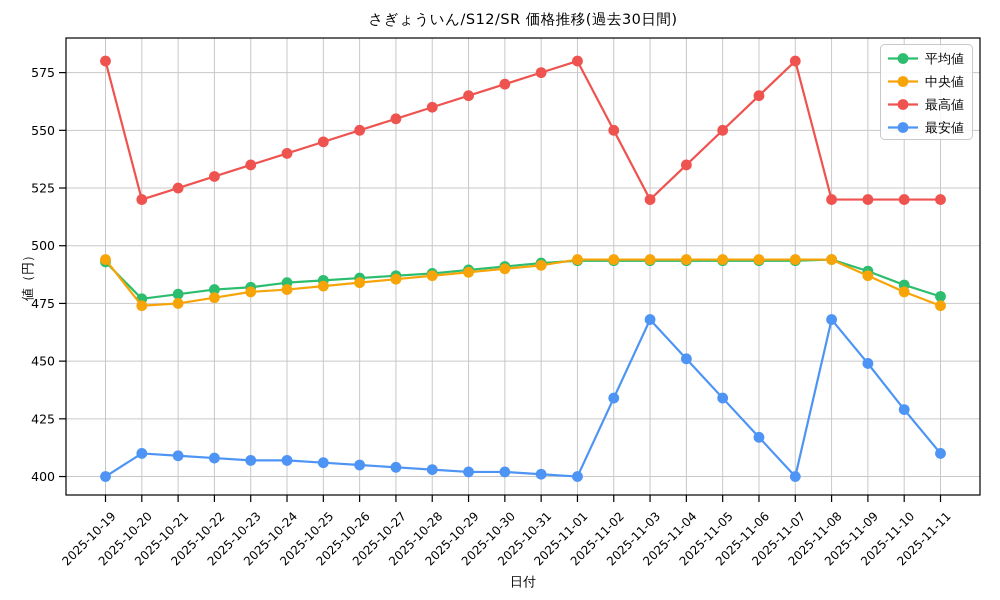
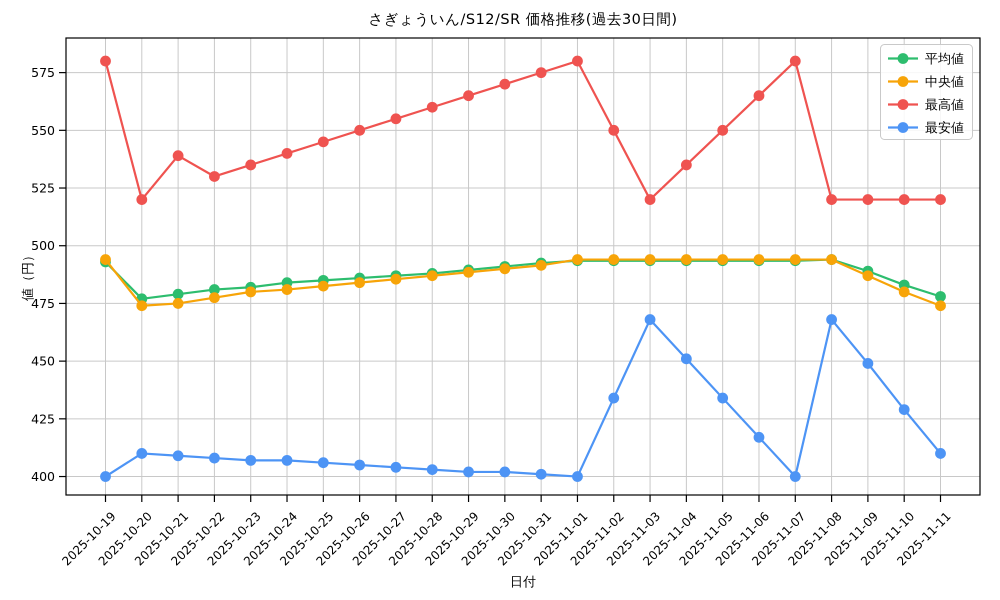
最高値/2025-10-21: 525 -> 539
